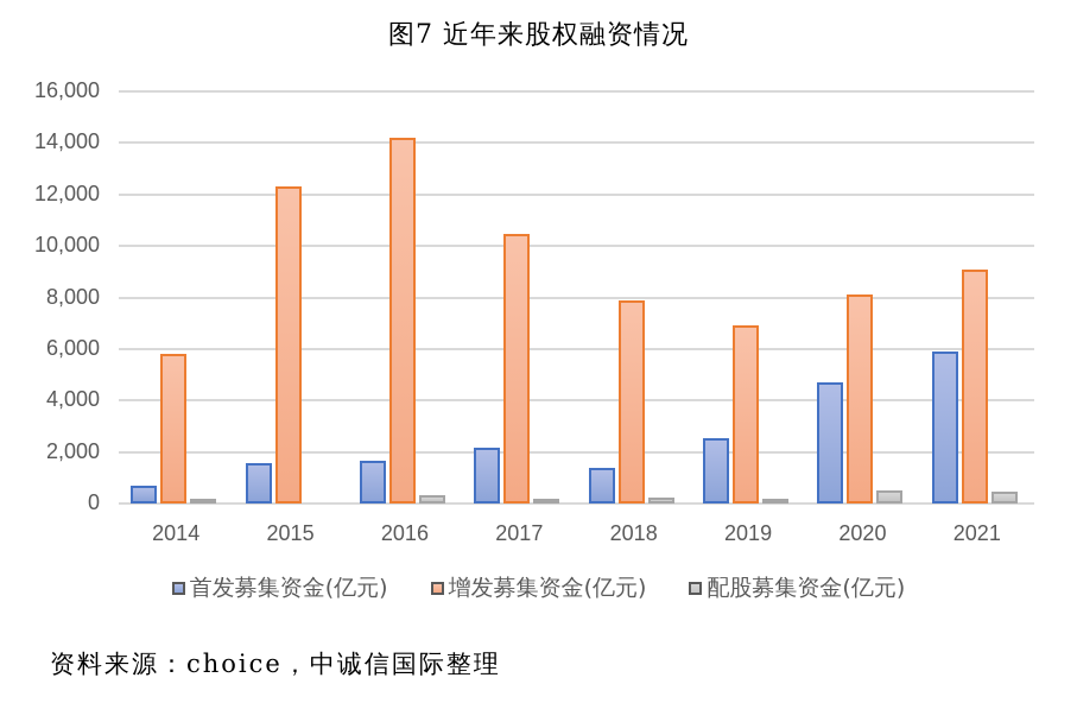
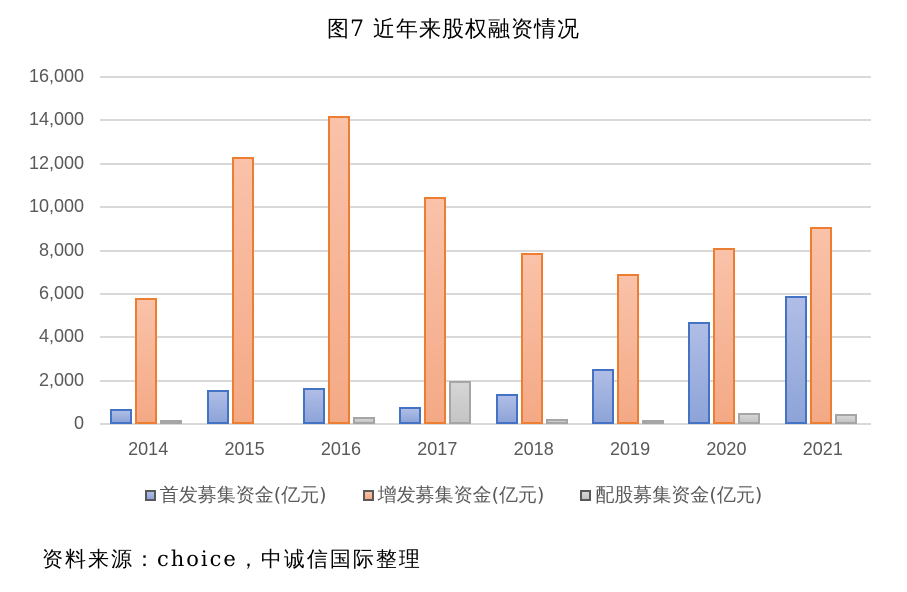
首发募集资金(亿元)/2017: 2200 -> 800
配股募集资金(亿元)/2017: 200 -> 2000
